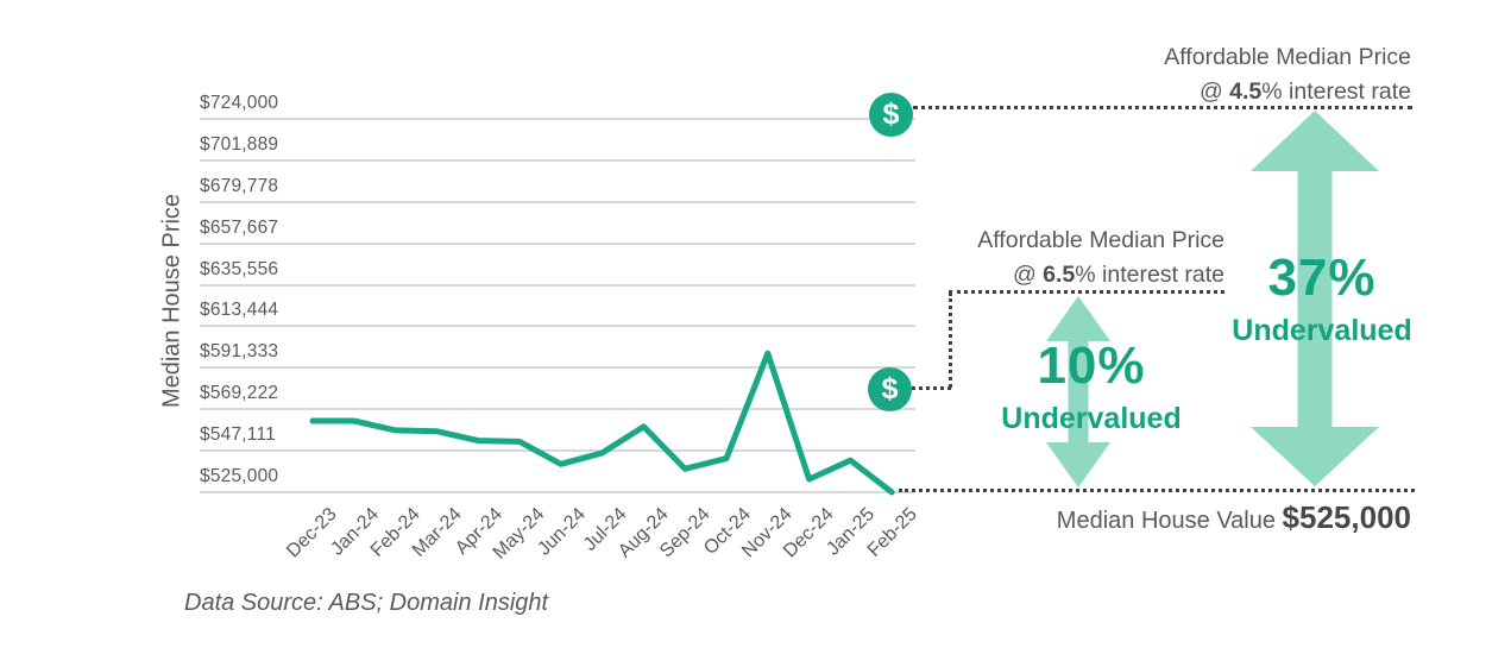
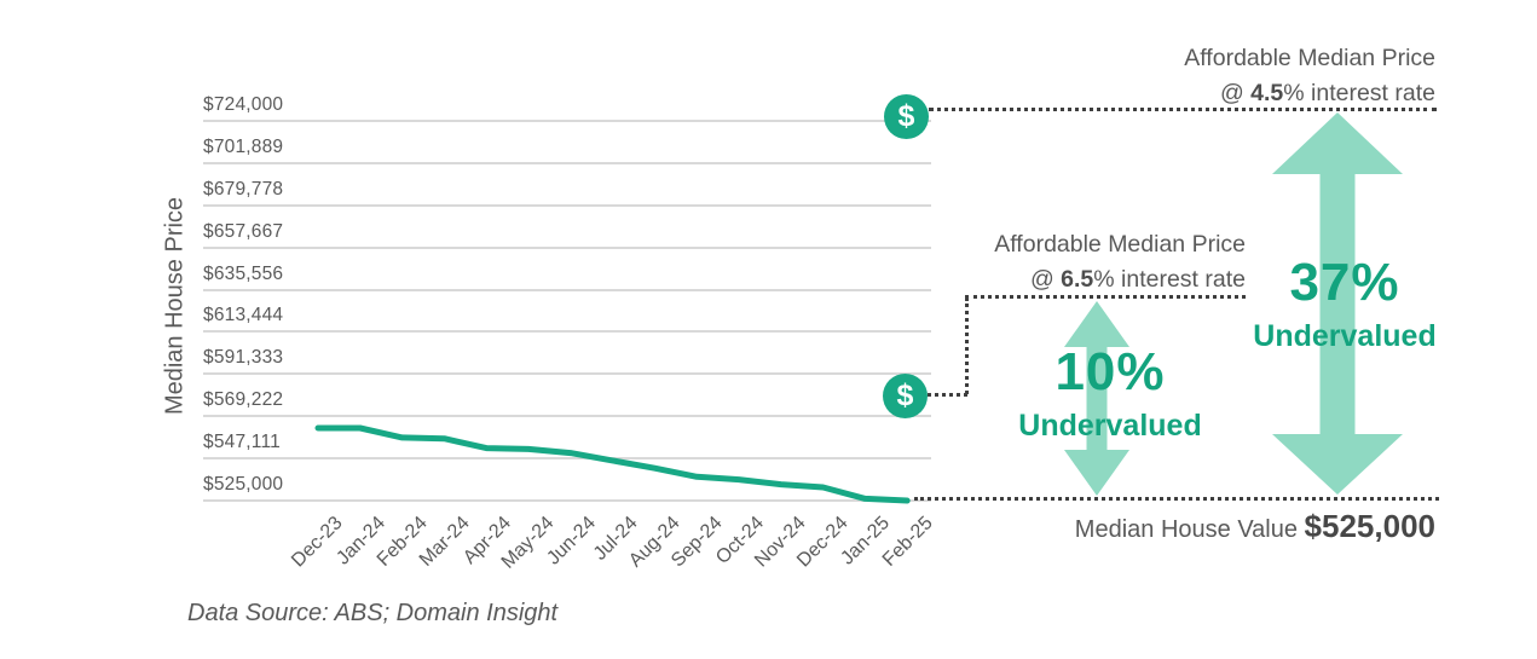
Jun-24: $540000 -> $550000
Aug-24: $560000 -> $542000
Oct-24: $543000 -> $536000
Nov-24: $599000 -> $534000
Jan-25: $542000 -> $526000
